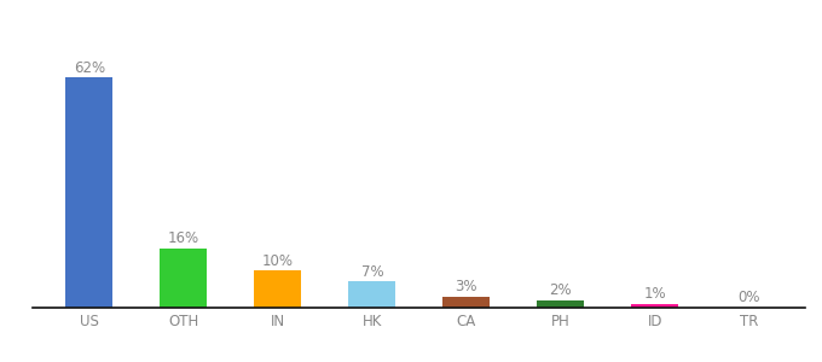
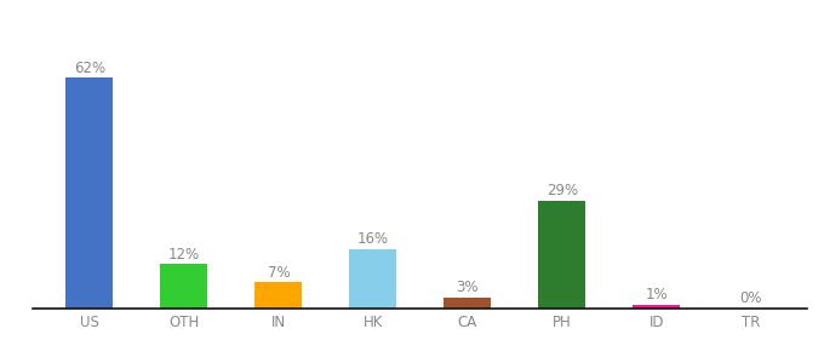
OTH: 16% -> 12%
IN: 10% -> 7%
HK: 7% -> 16%
PH: 2% -> 29%
